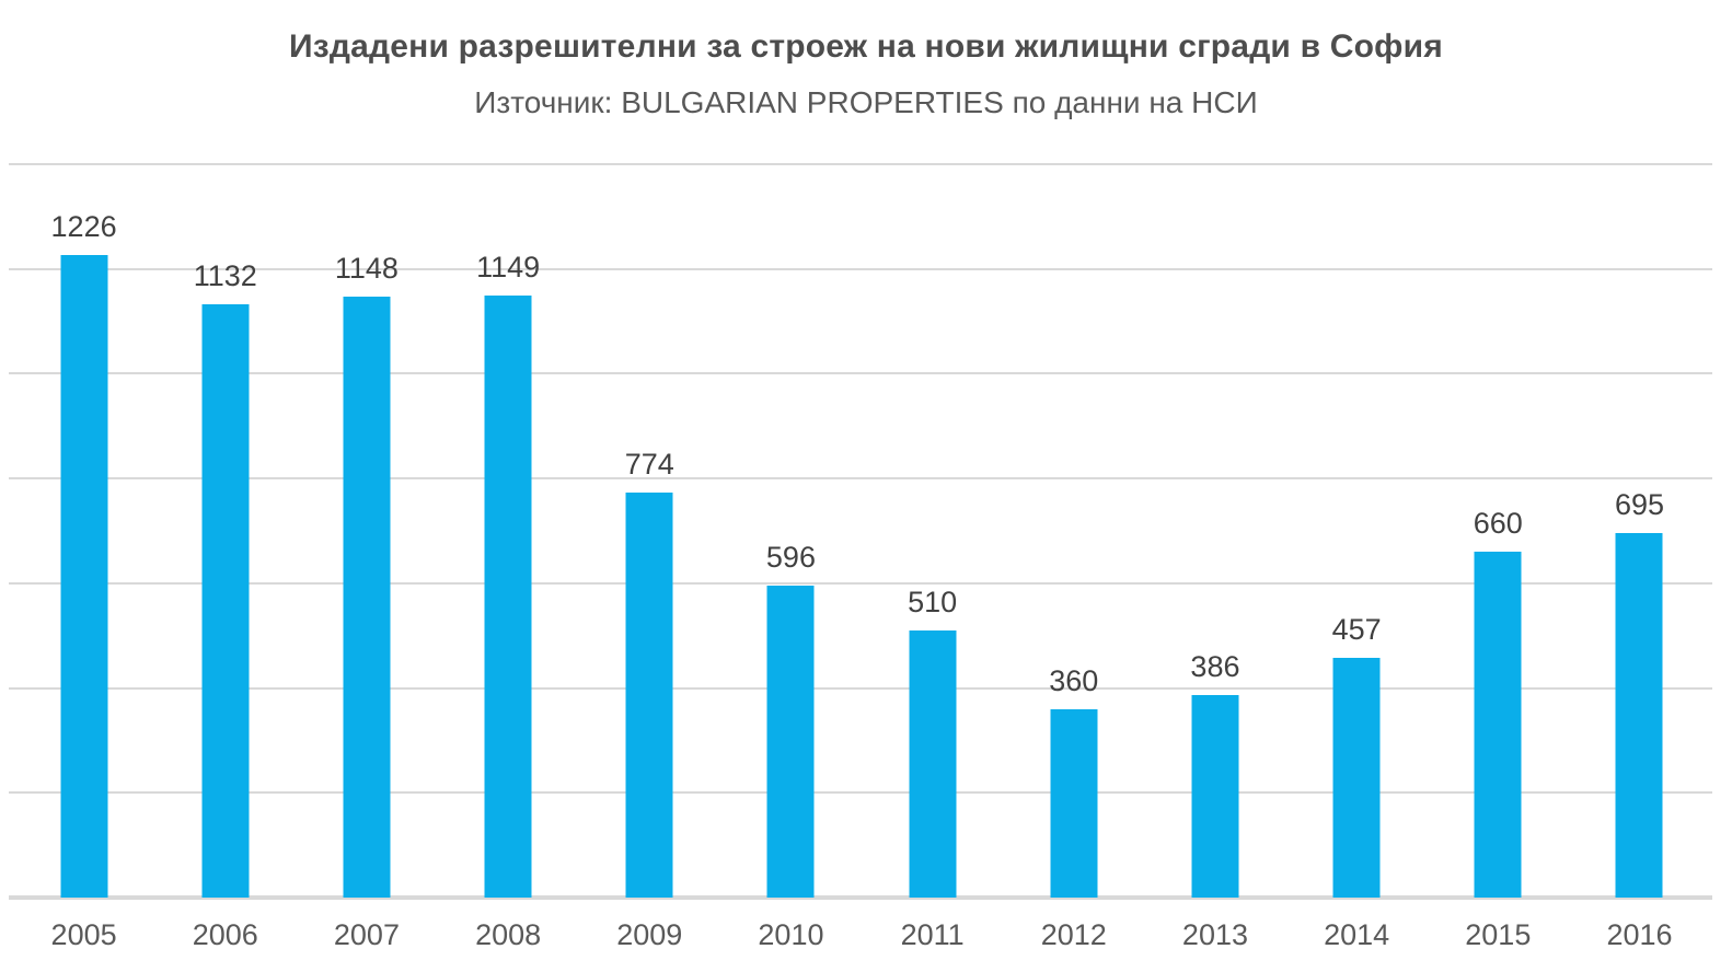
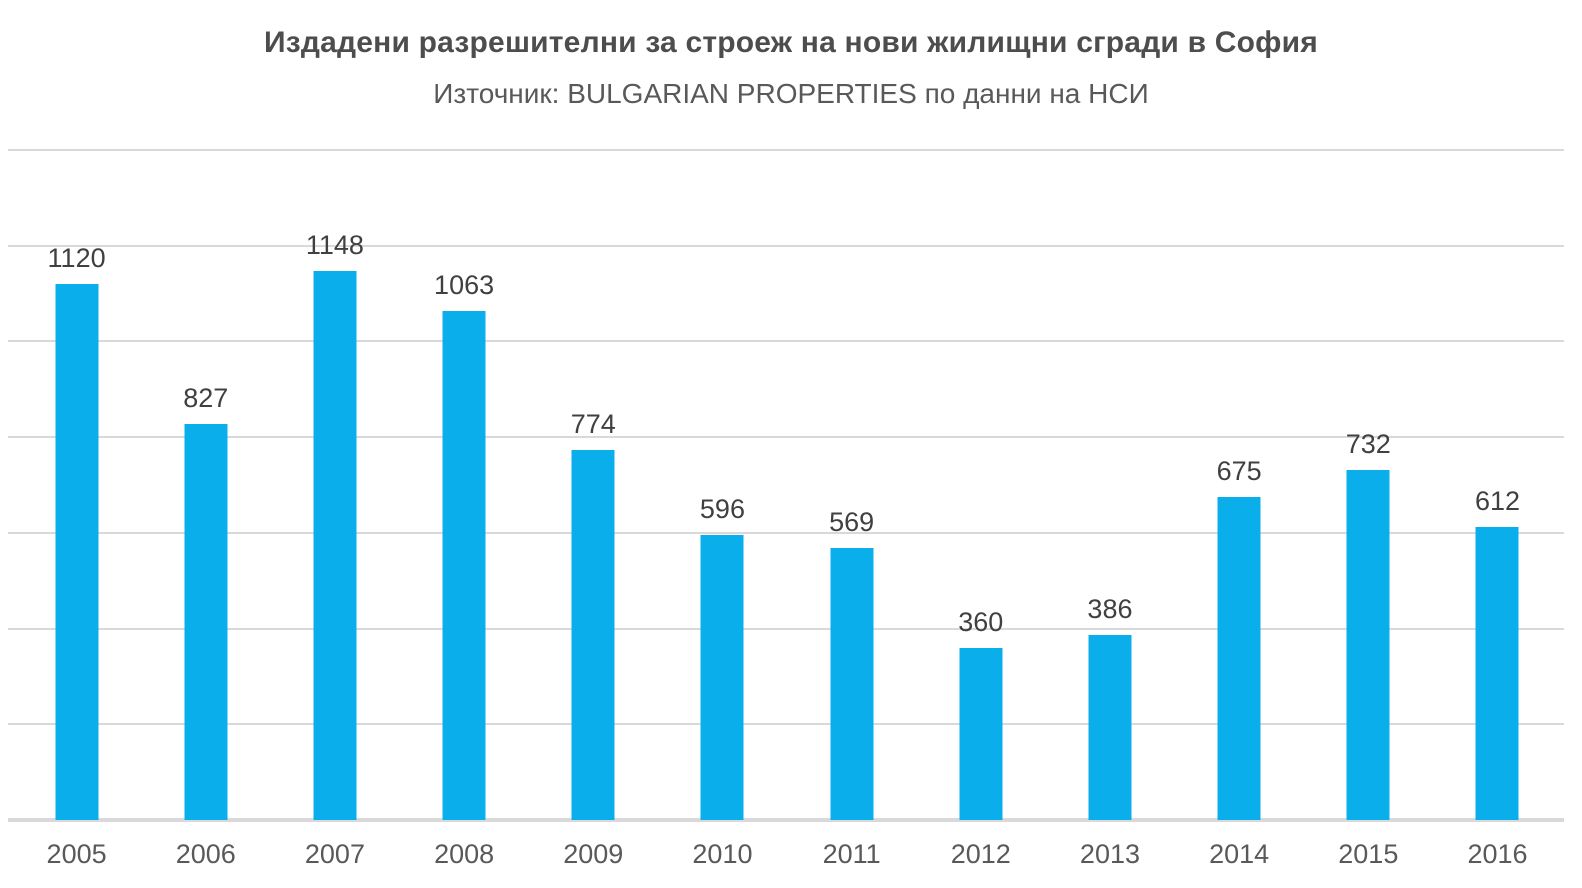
2005: 1226 -> 1120
2006: 1132 -> 827
2008: 1149 -> 1063
2011: 510 -> 569
2014: 457 -> 675
2015: 660 -> 732
2016: 695 -> 612
